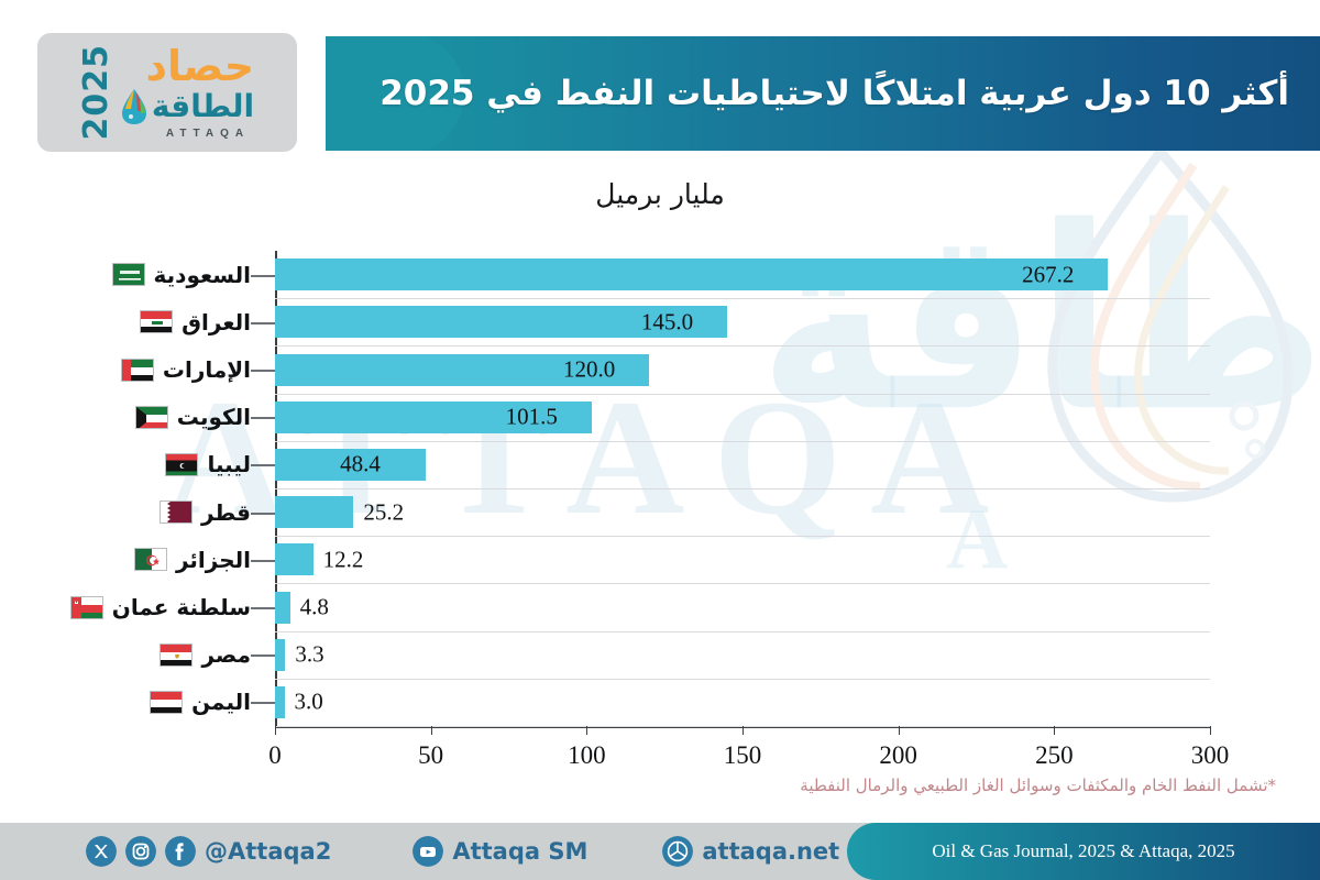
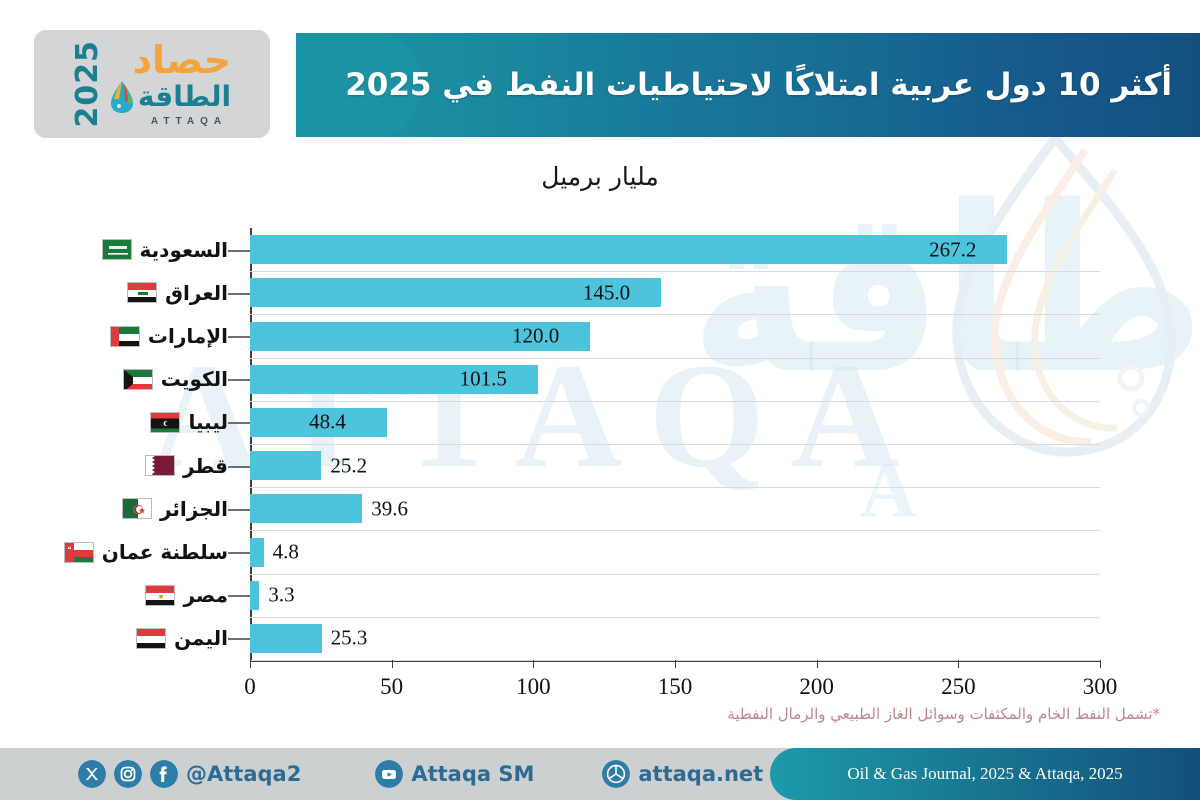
الجزائر: 12.2 -> 39.6
اليمن: 3.0 -> 25.3
